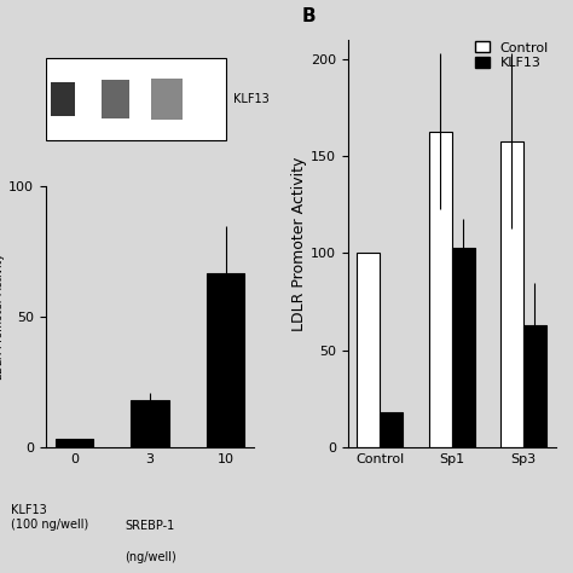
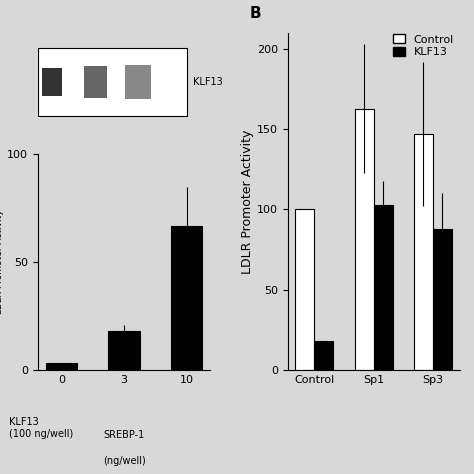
Control/Sp3: 158 -> 147
KLF13/Sp3: 63 -> 88
